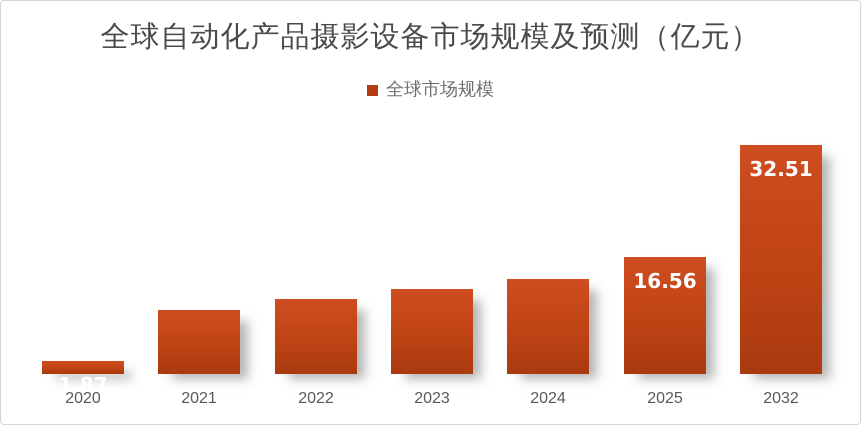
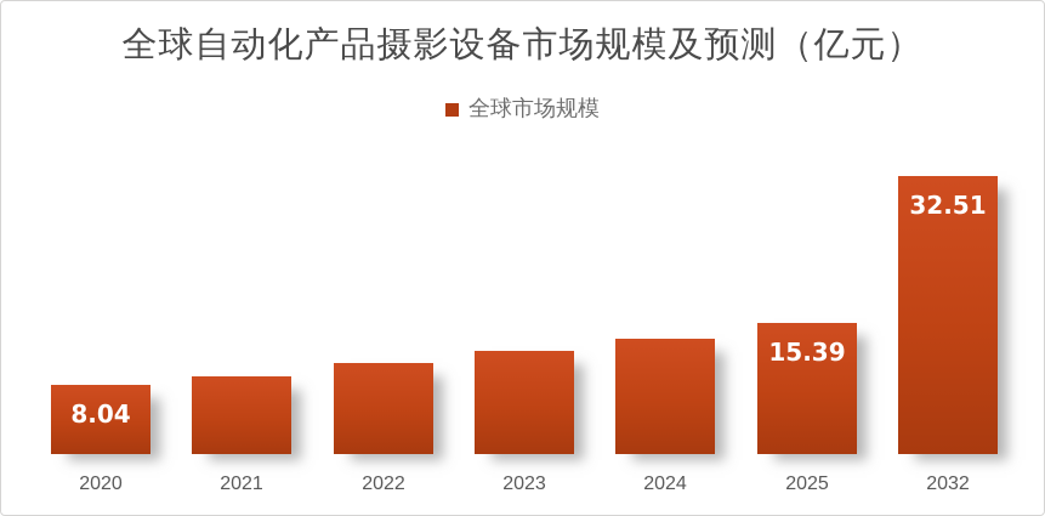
2020: 1.87 -> 8.04
2025: 16.56 -> 15.39
